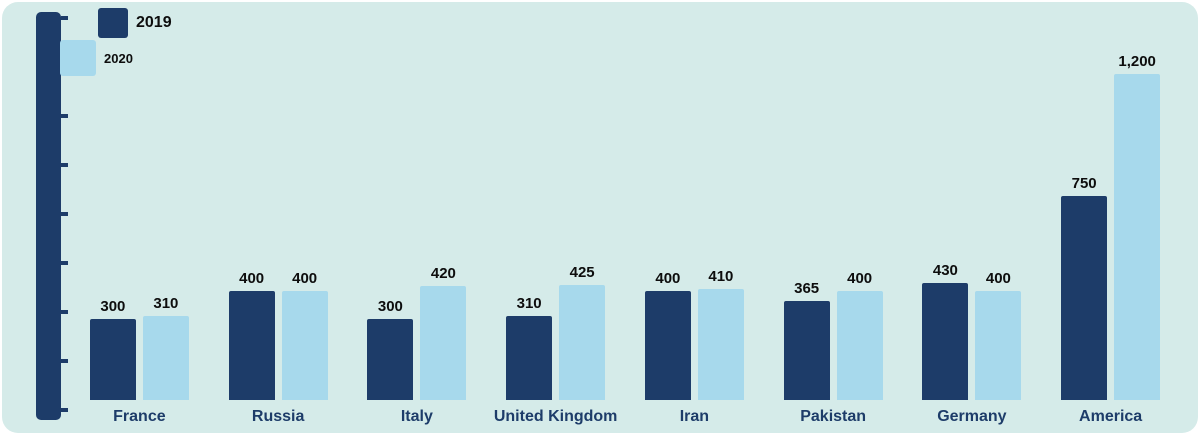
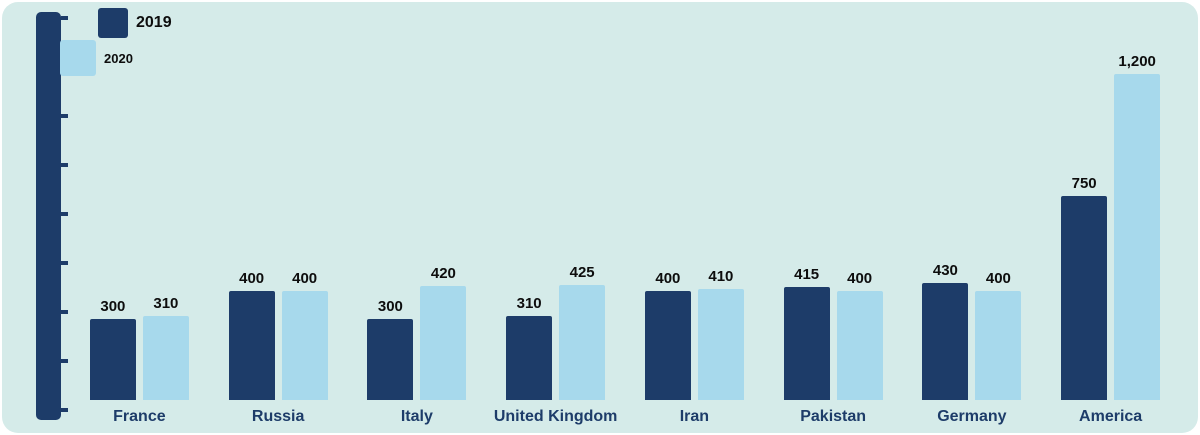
2019/Pakistan: 365 -> 415
